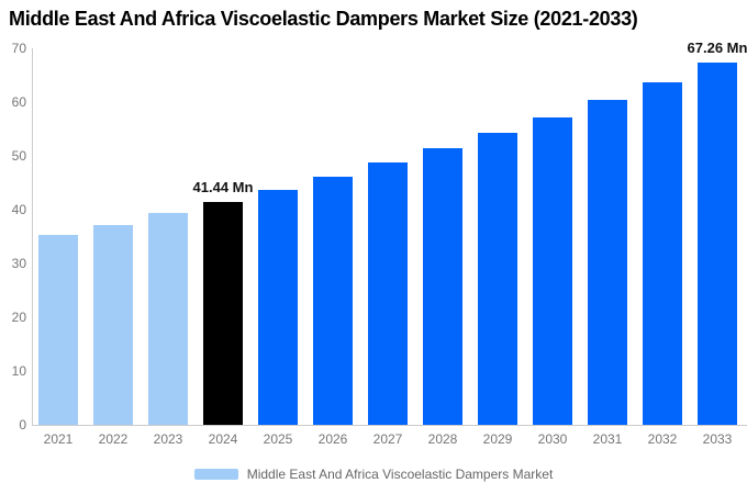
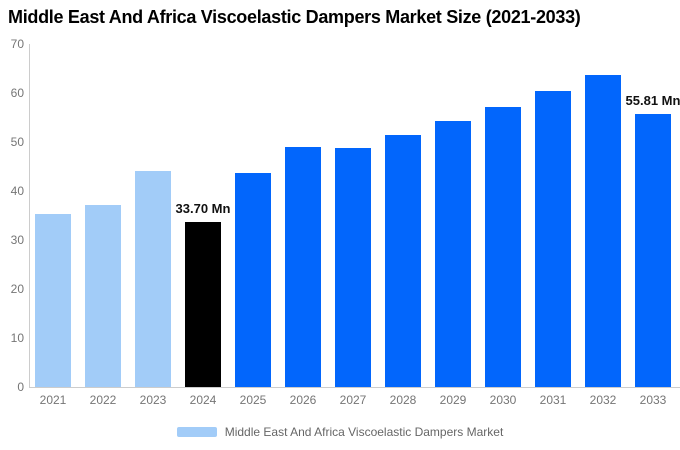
2023: 39 -> 44
2024: 41.44 -> 33.70
2026: 46 -> 49
2033: 67.26 -> 55.81
